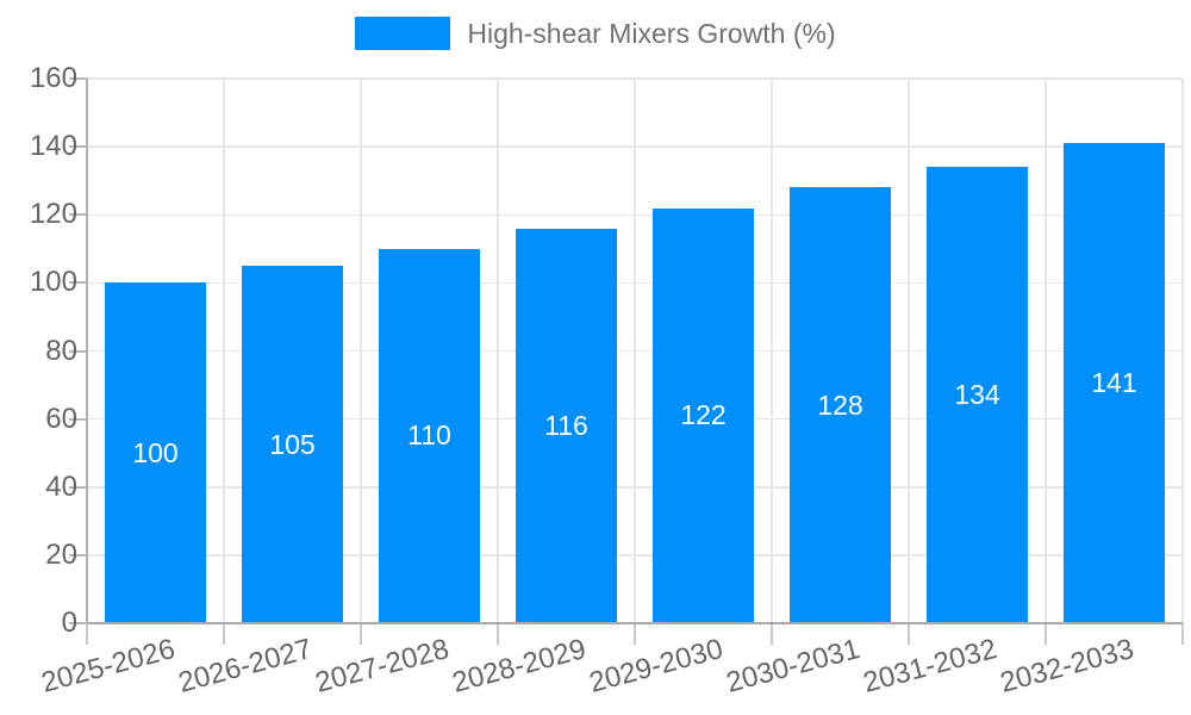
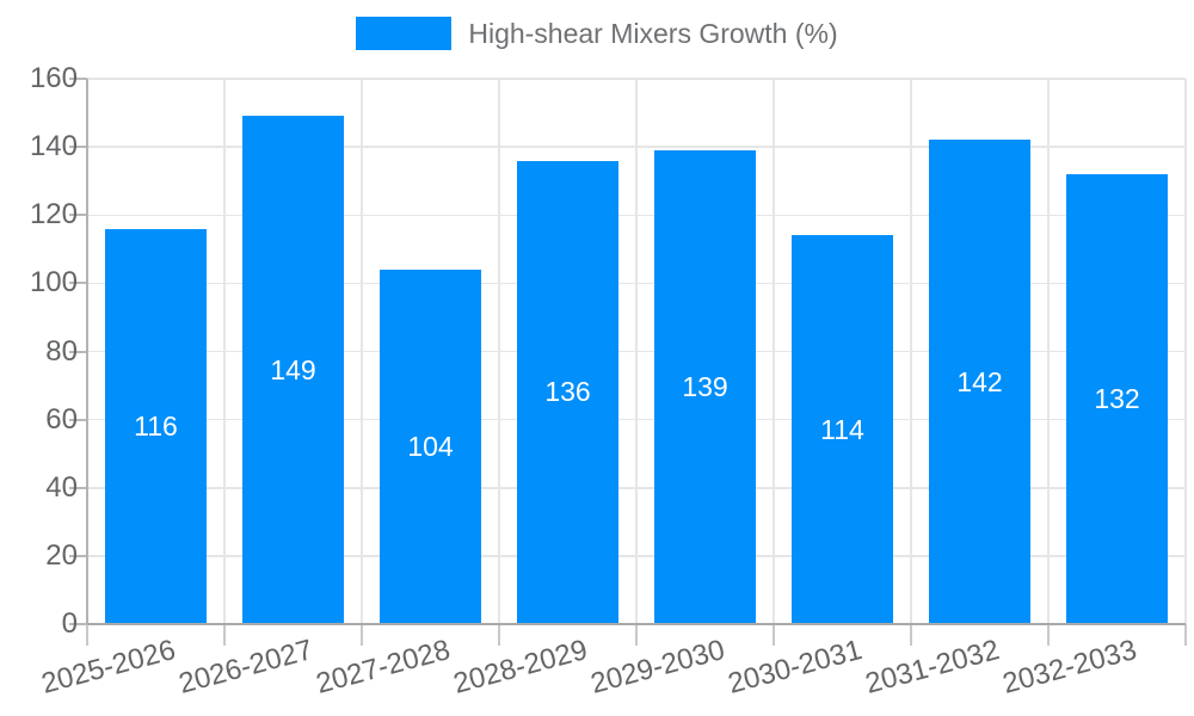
2025-2026: 100 -> 116
2026-2027: 105 -> 149
2027-2028: 110 -> 104
2028-2029: 116 -> 136
2029-2030: 122 -> 139
2030-2031: 128 -> 114
2031-2032: 134 -> 142
2032-2033: 141 -> 132
